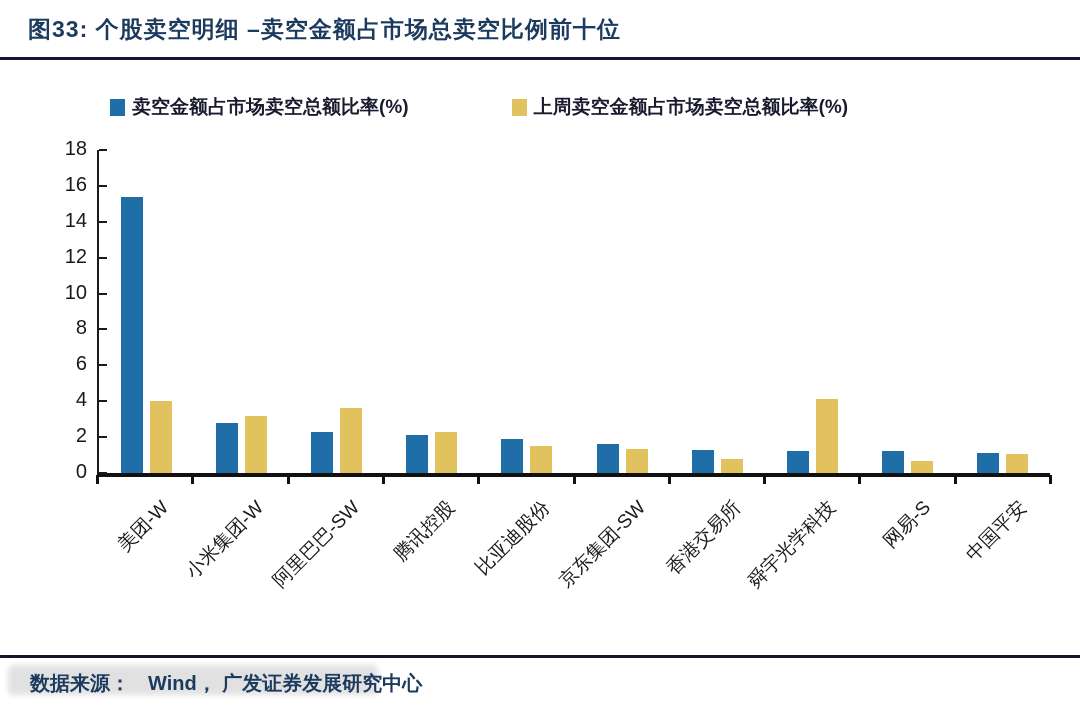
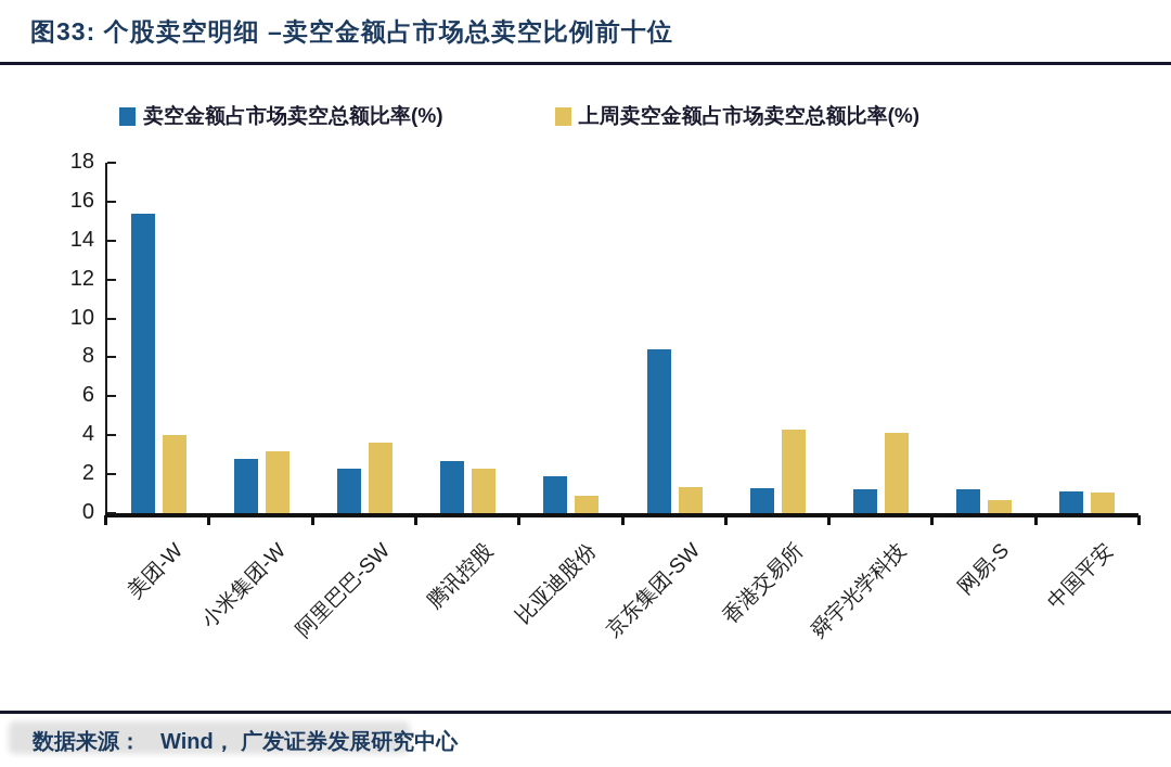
卖空金额占市场卖空总额比率(%)/腾讯控股: 2.1 -> 2.7
上周卖空金额占市场卖空总额比率(%)/比亚迪股份: 1.5 -> 0.9
卖空金额占市场卖空总额比率(%)/京东集团-SW: 1.6 -> 8.4
上周卖空金额占市场卖空总额比率(%)/香港交易所: 0.8 -> 4.3
